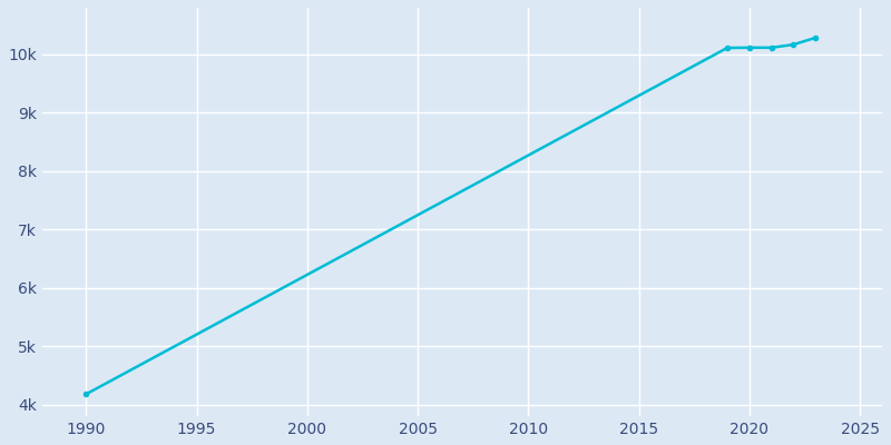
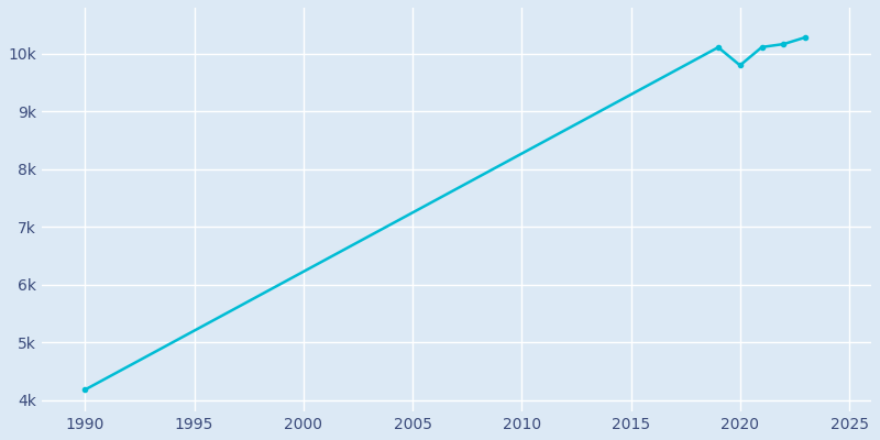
2020: 10.12k -> 9.80k
